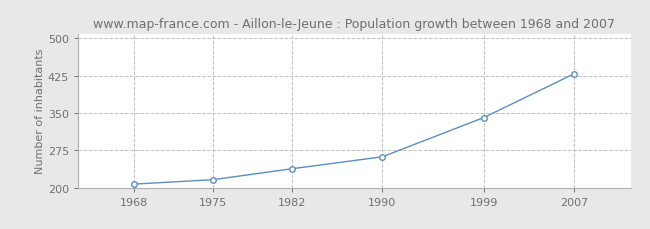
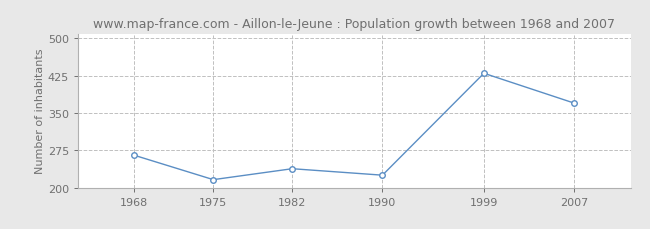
1968: 207 -> 265
1990: 262 -> 225
1999: 341 -> 430
2007: 429 -> 370
